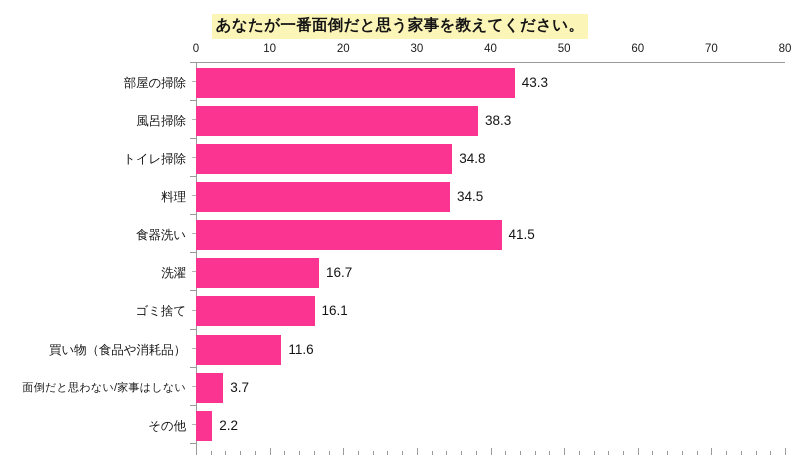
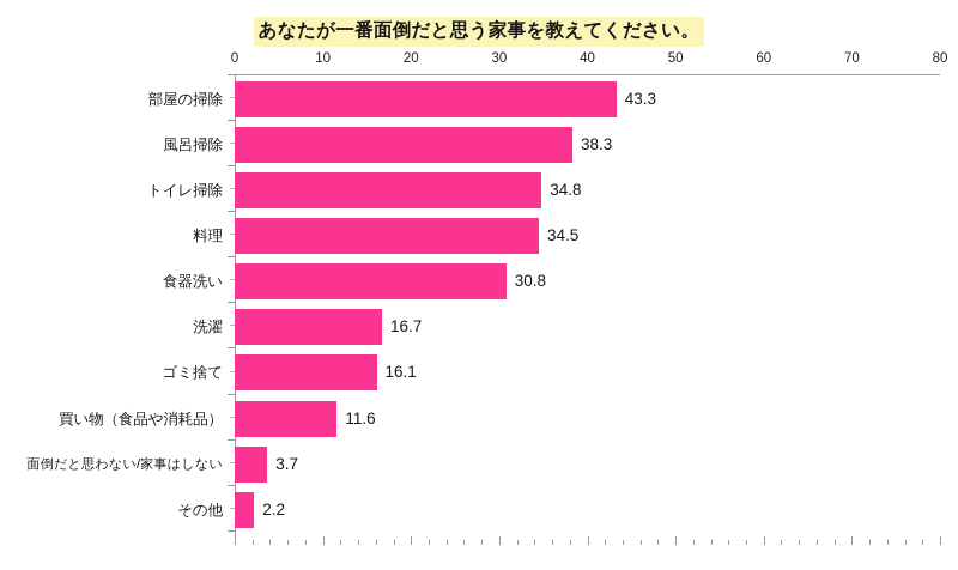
食器洗い: 41.5 -> 30.8
